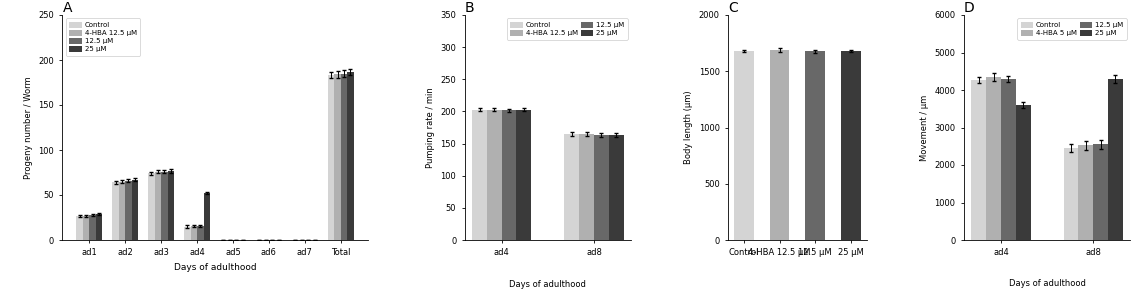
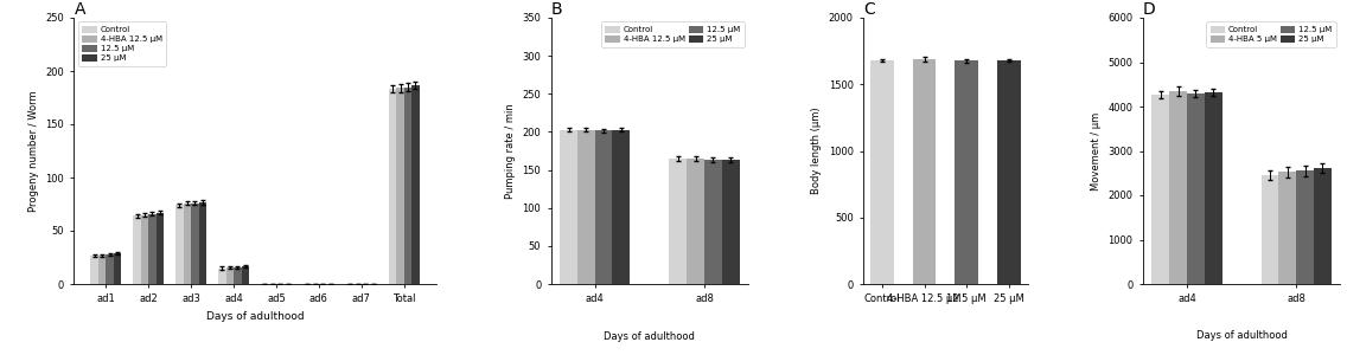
A/25 μM/ad4: 52 -> 17
D/25 μM/ad4: 3600 -> 4310
D/25 μM/ad8: 4300 -> 2620
